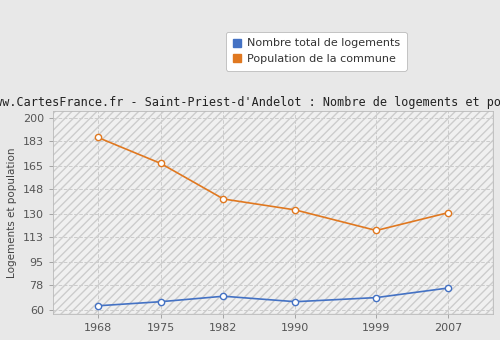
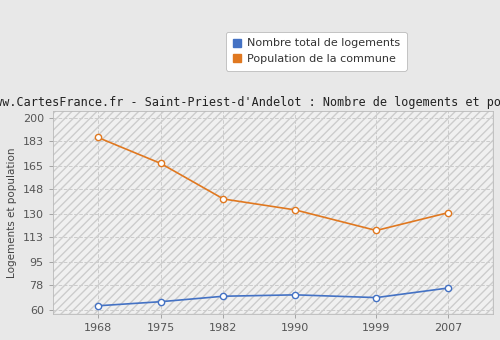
Nombre total de logements/1990: 66 -> 71
